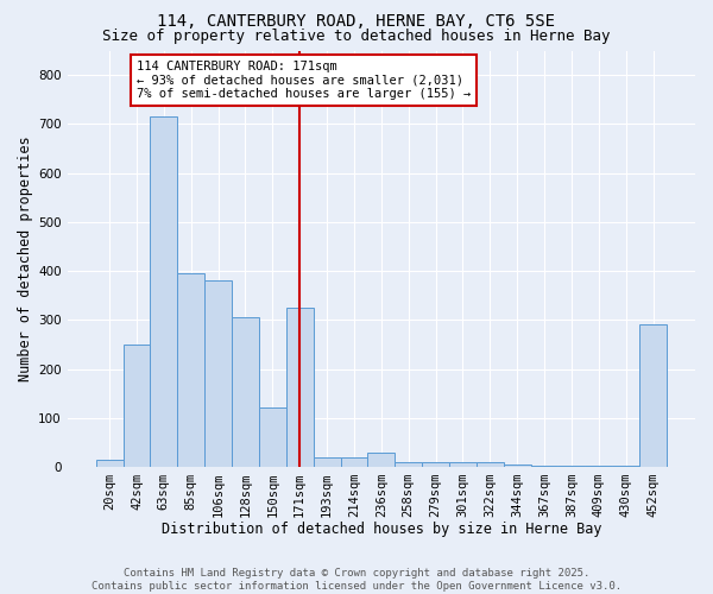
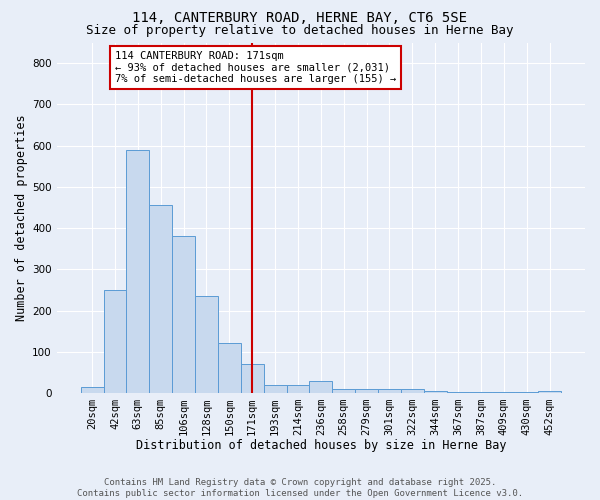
63sqm: 715 -> 590
85sqm: 395 -> 455
128sqm: 305 -> 235
171sqm: 325 -> 70
452sqm: 290 -> 5
